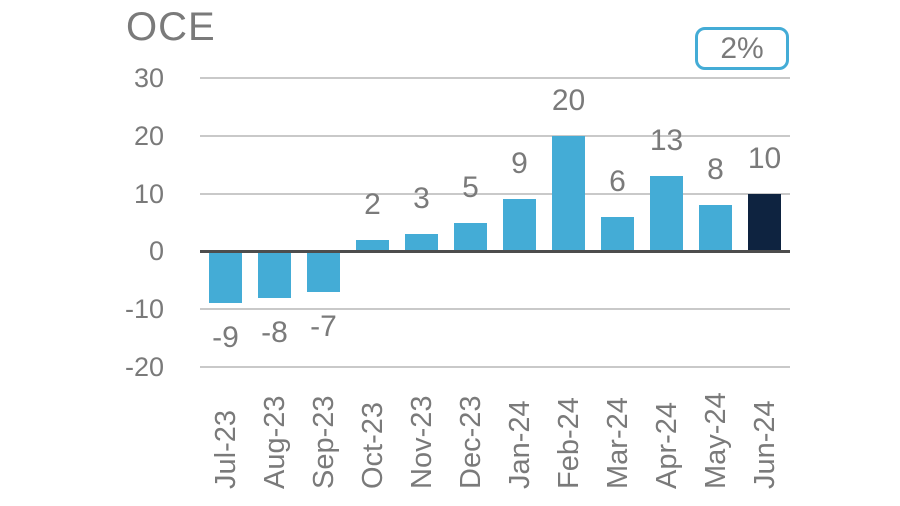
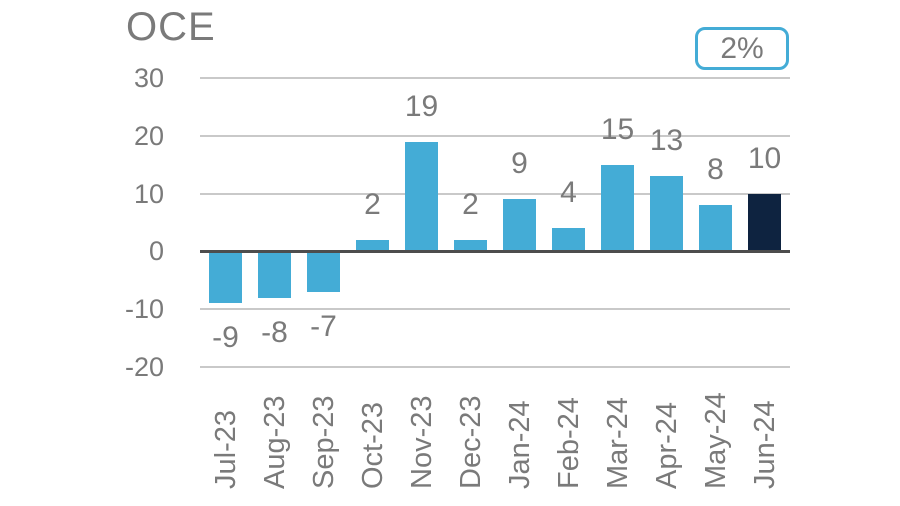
Nov-23: 3 -> 19
Dec-23: 5 -> 2
Feb-24: 20 -> 4
Mar-24: 6 -> 15
